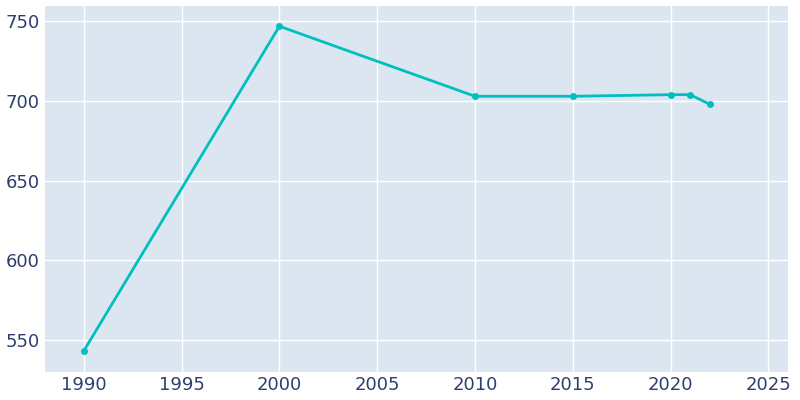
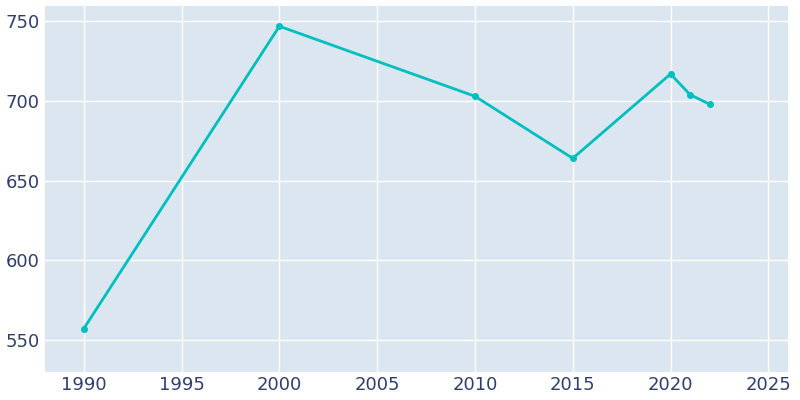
1990: 543 -> 557
2015: 703 -> 664
2020: 704 -> 717
